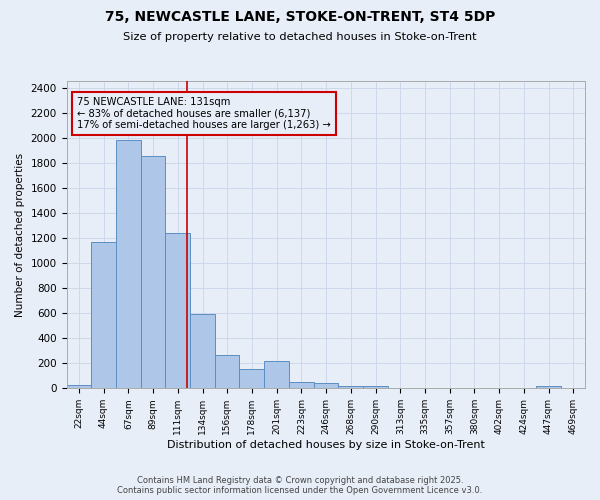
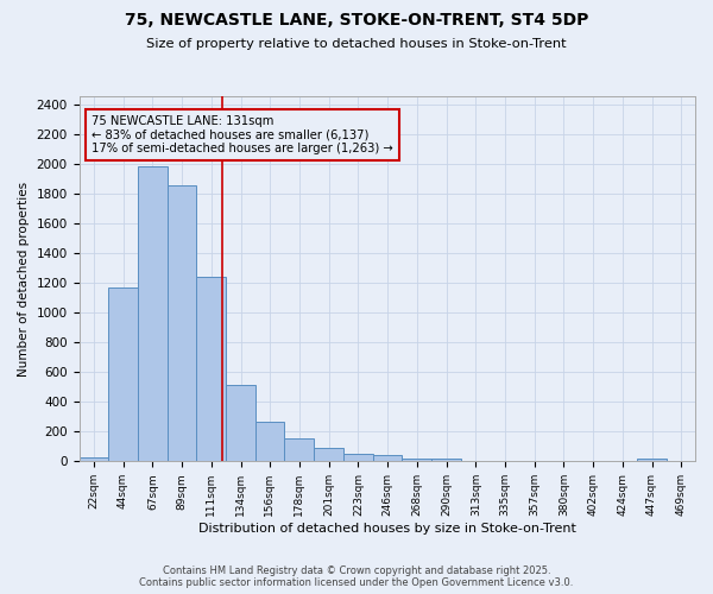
134sqm: 590 -> 520
201sqm: 220 -> 90
